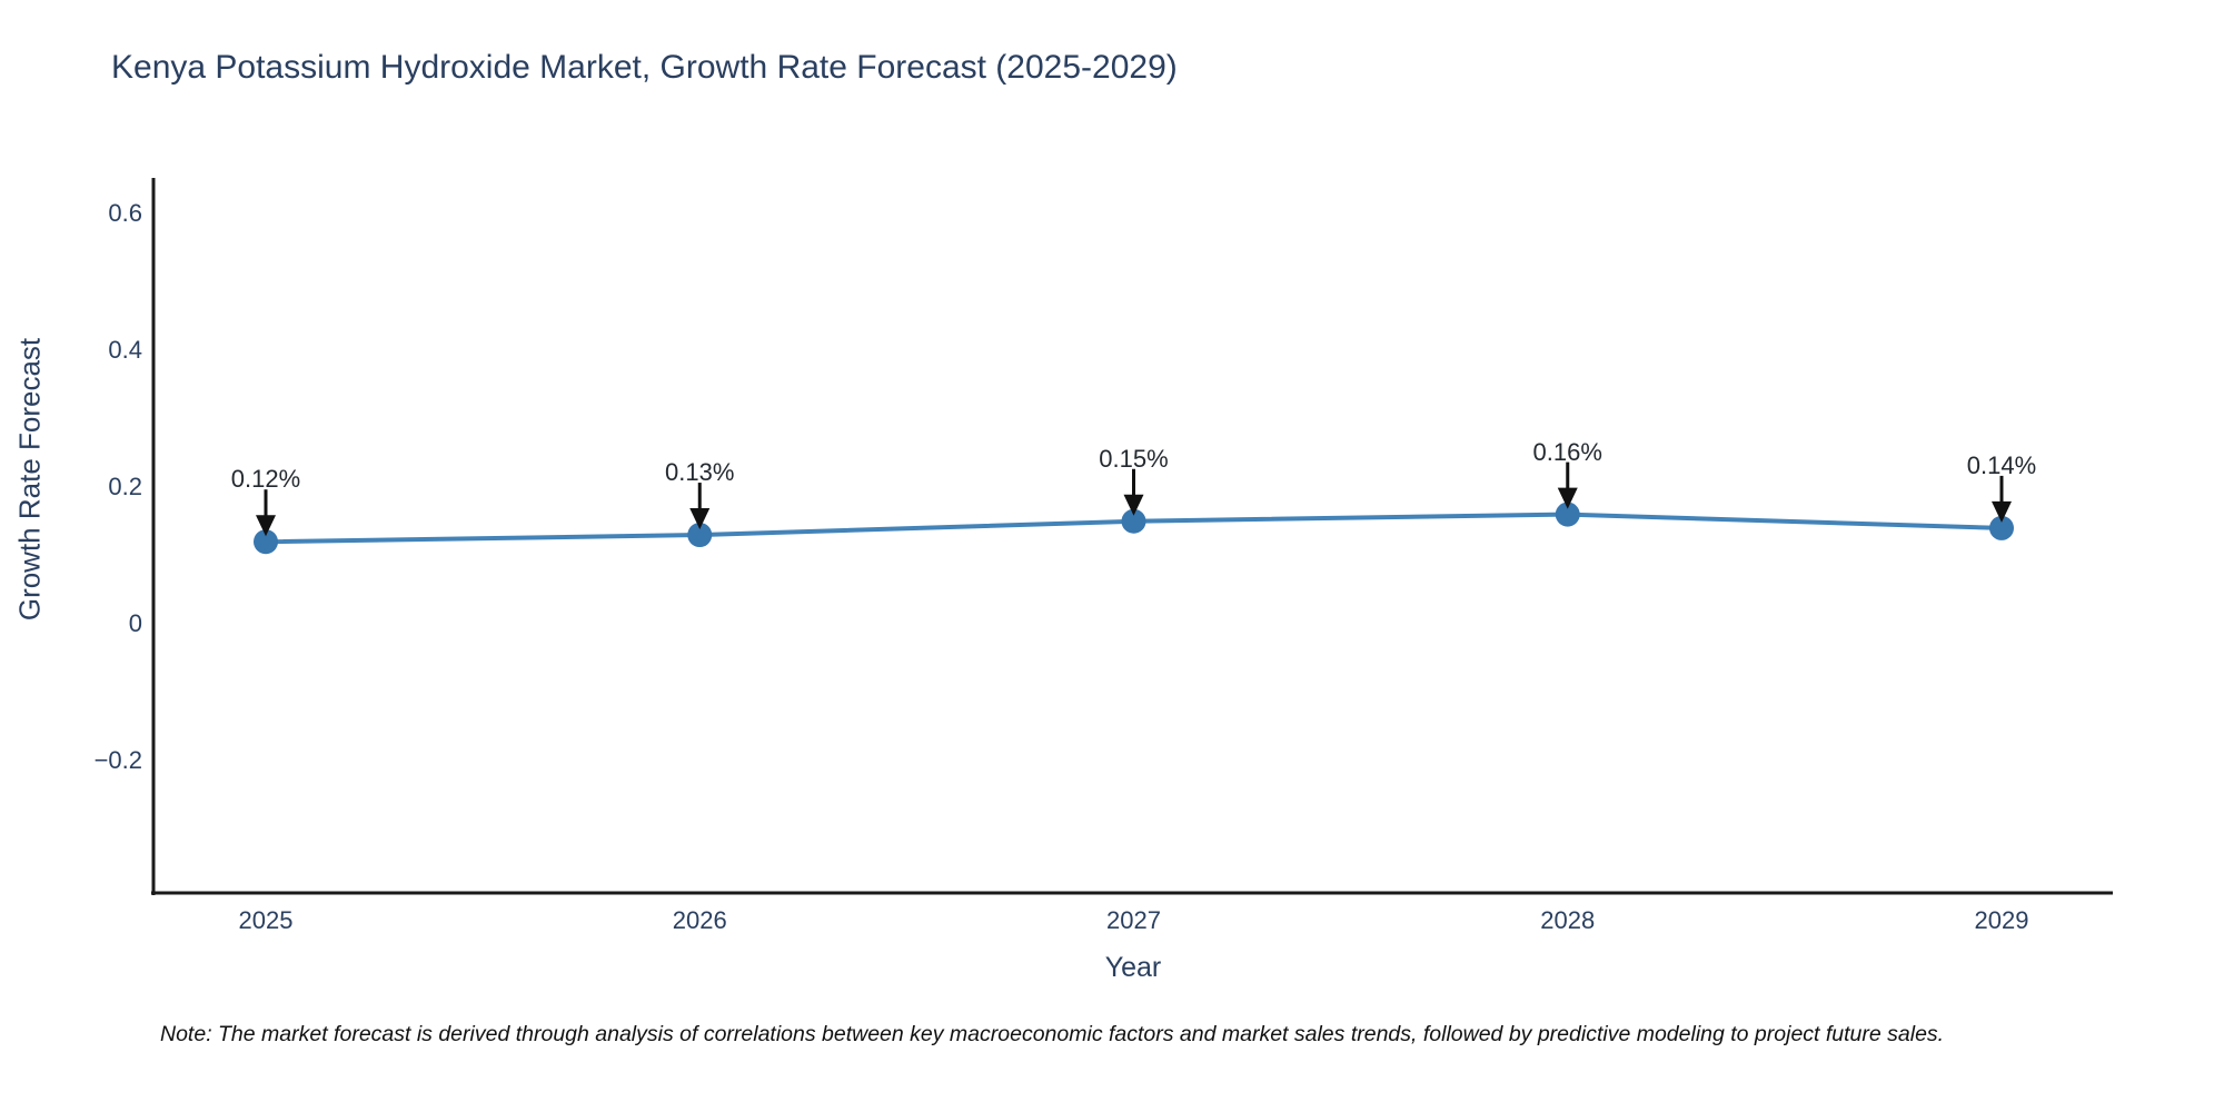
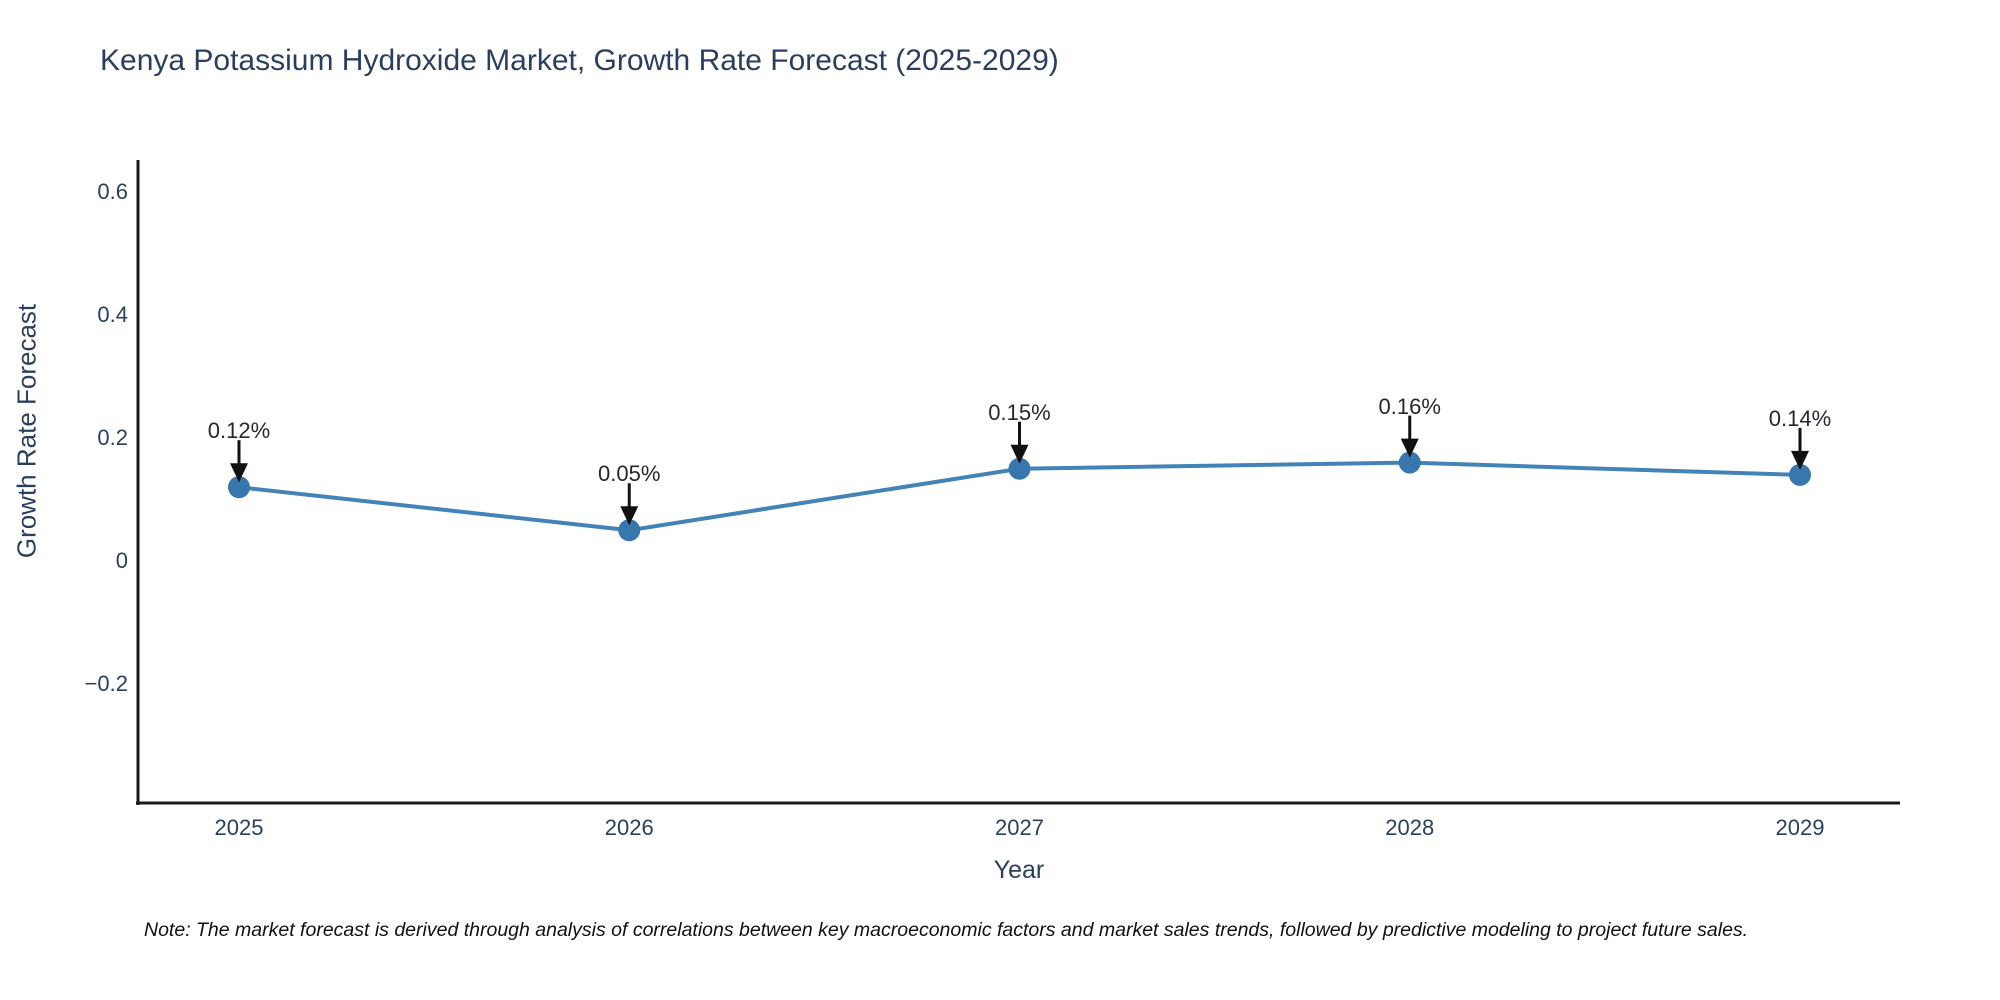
2026: 0.13% -> 0.05%
